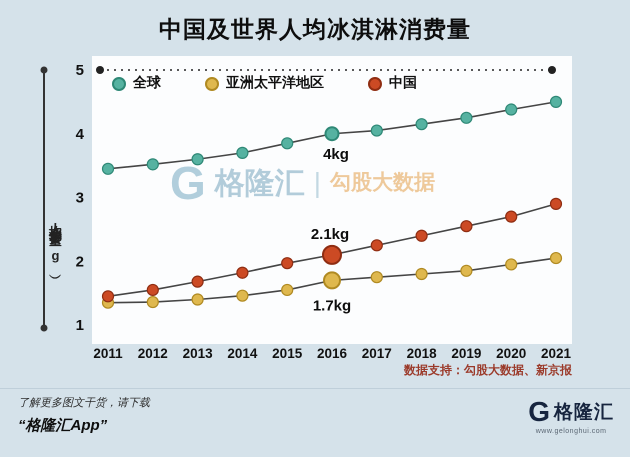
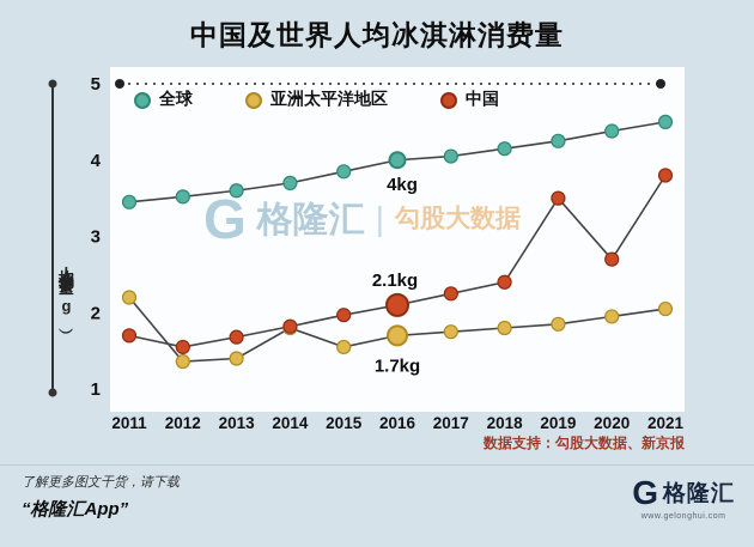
亚洲太平洋地区/2011: 1.4 -> 2.2
中国/2011: 1.4 -> 1.7
亚洲太平洋地区/2014: 1.5 -> 1.8
中国/2019: 2.5 -> 3.5
中国/2021: 2.9 -> 3.8
